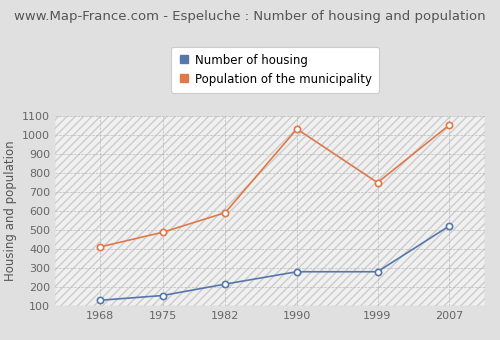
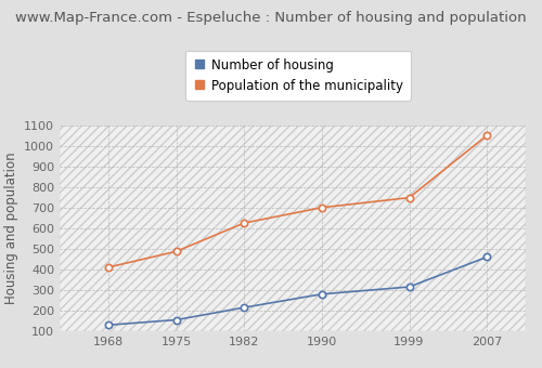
Population of the municipality/1982: 590 -> 620
Population of the municipality/1990: 1030 -> 700
Number of housing/1999: 280 -> 320
Number of housing/2007: 520 -> 460
